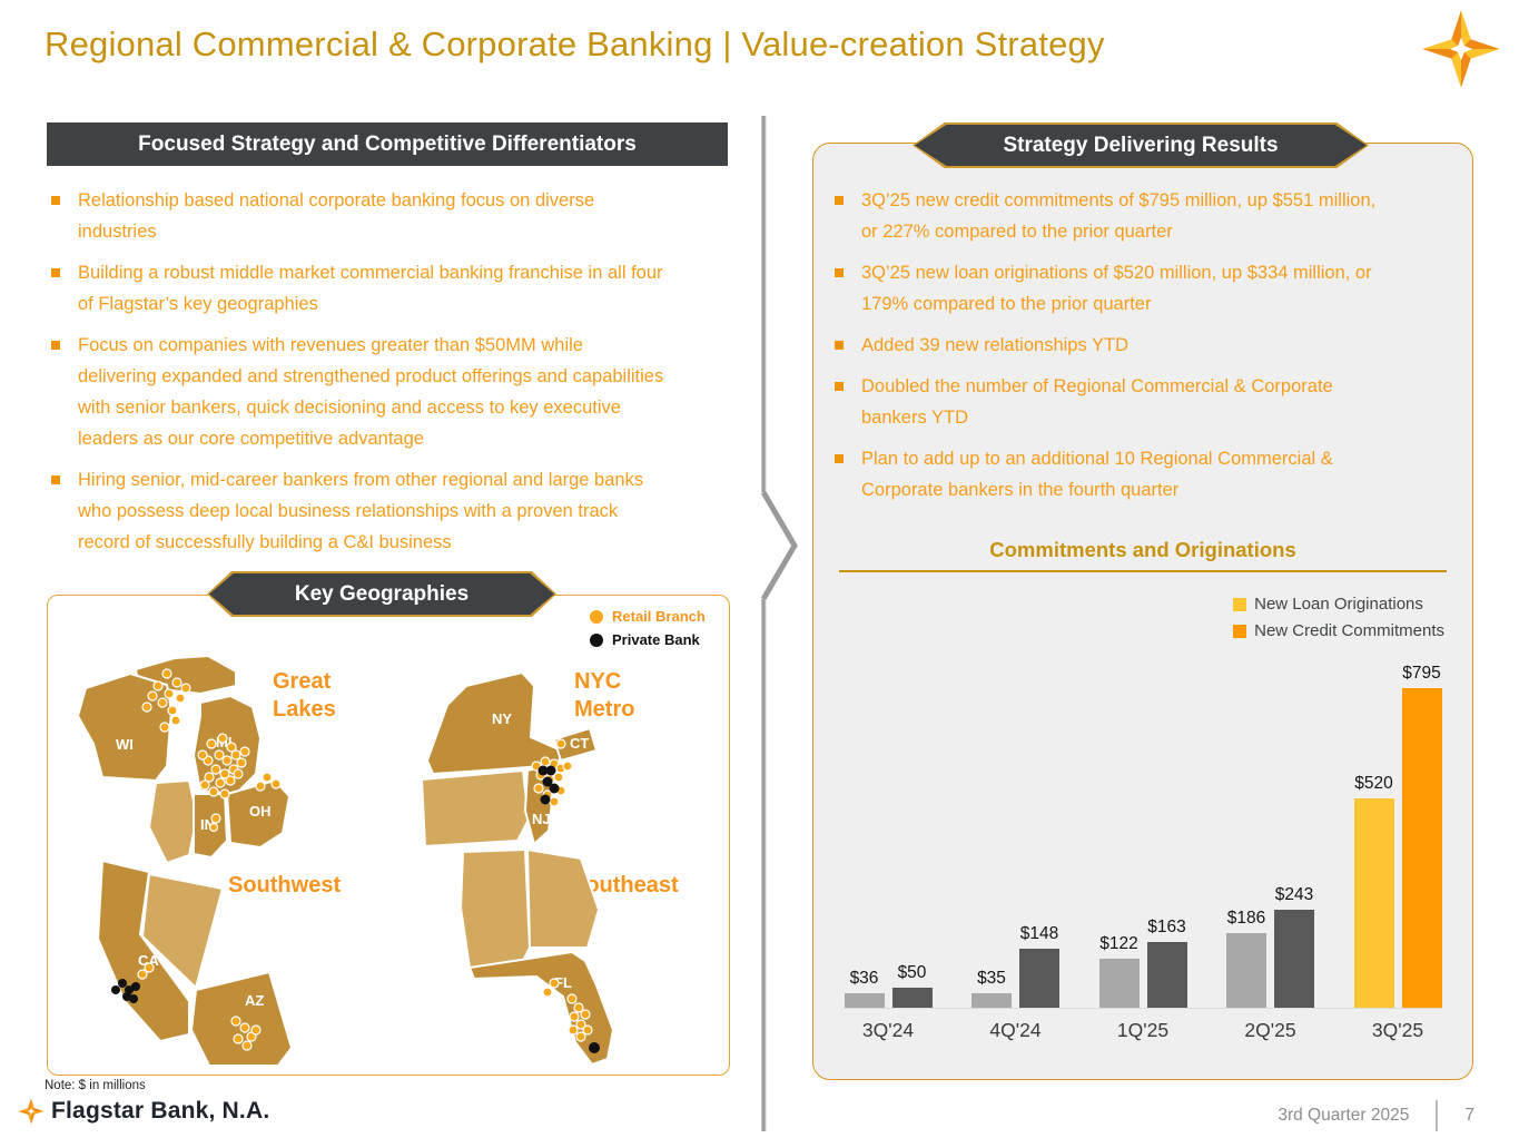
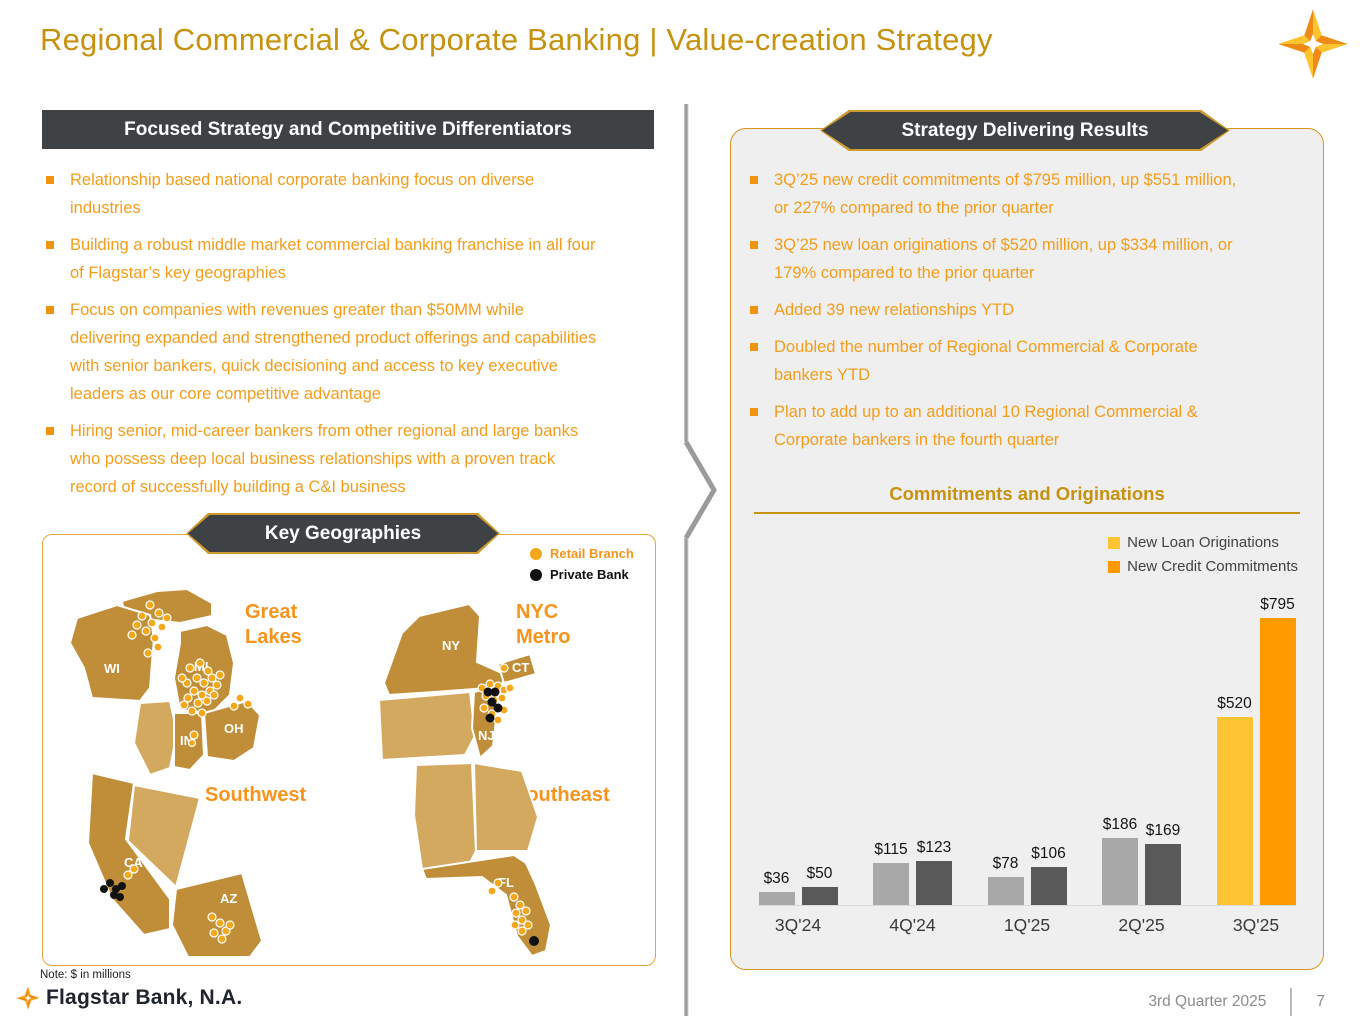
New Loan Originations/4Q'24: $35 -> $115
New Credit Commitments/4Q'24: $148 -> $123
New Loan Originations/1Q'25: $122 -> $78
New Credit Commitments/1Q'25: $163 -> $106
New Credit Commitments/2Q'25: $243 -> $169
